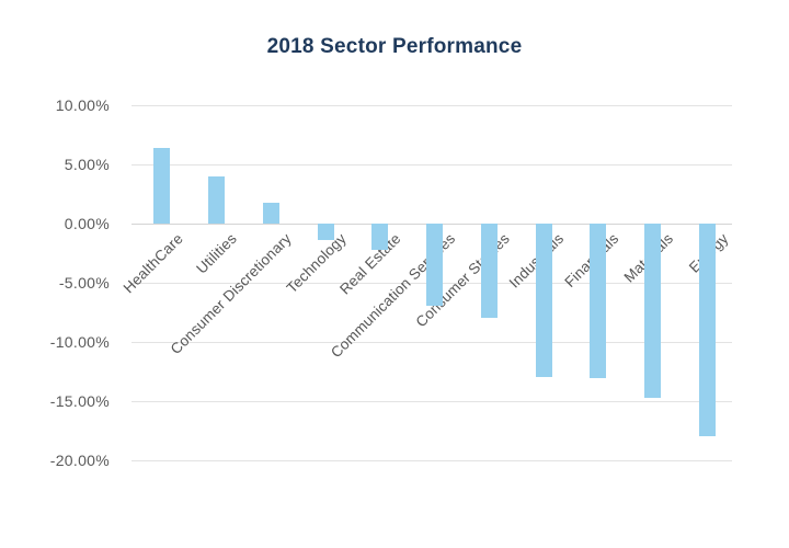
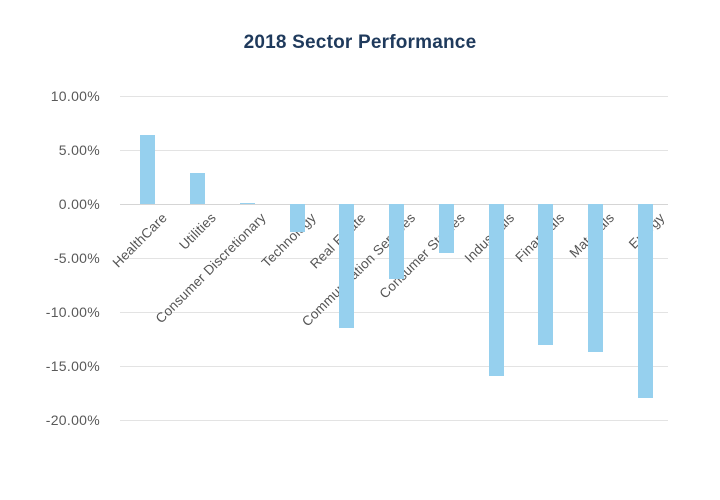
Utilities: 4.0% -> 2.9%
Consumer Discretionary: 1.8% -> 0.1%
Technology: -1.4% -> -2.6%
Real Estate: -2.2% -> -11.5%
Consumer Staples: -8.0% -> -4.5%
Industrials: -13.0% -> -15.9%
Materials: -14.7% -> -13.7%
